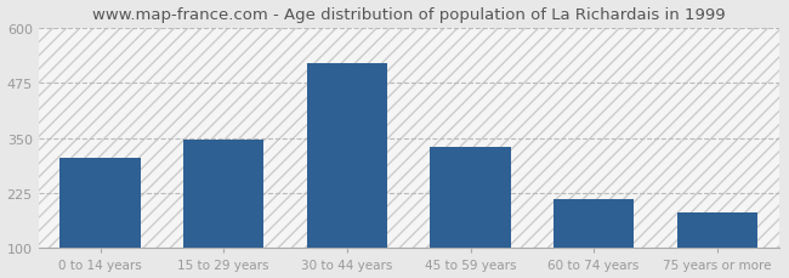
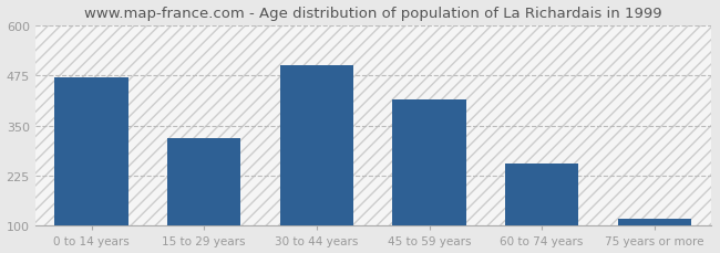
0 to 14 years: 305 -> 470
15 to 29 years: 345 -> 318
30 to 44 years: 520 -> 500
45 to 59 years: 330 -> 415
60 to 74 years: 210 -> 255
75 years or more: 180 -> 118
